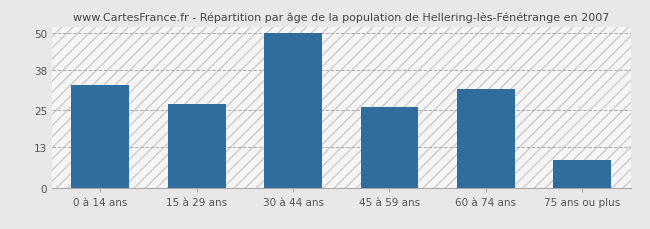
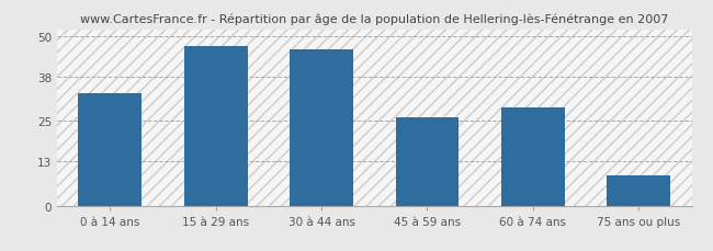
15 à 29 ans: 27 -> 47
30 à 44 ans: 50 -> 46
60 à 74 ans: 32 -> 29
